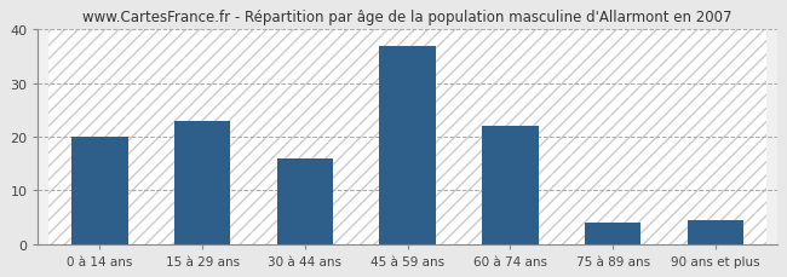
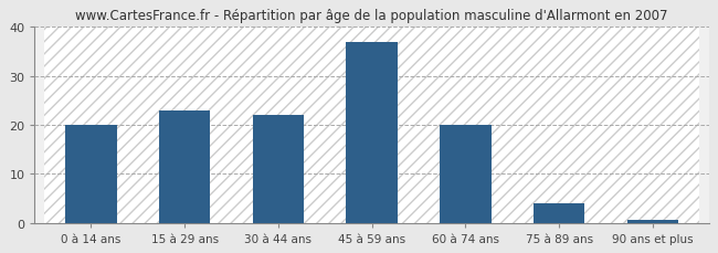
30 à 44 ans: 16.0 -> 22.0
60 à 74 ans: 22.0 -> 20.0
90 ans et plus: 4.5 -> 0.5
